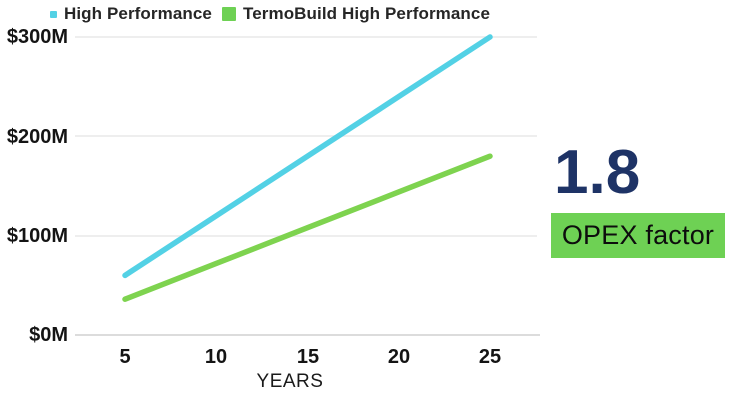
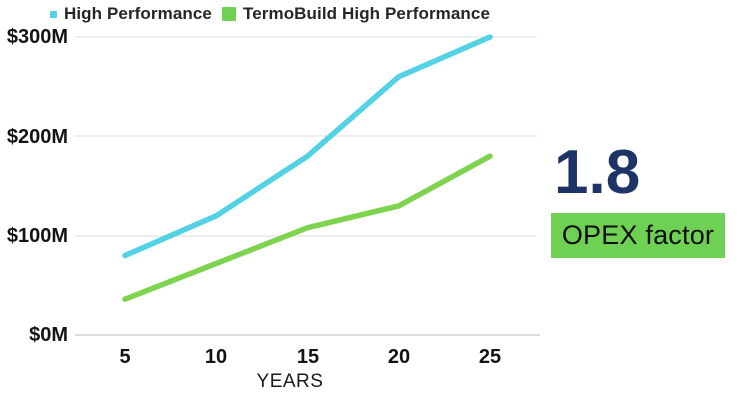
High Performance/5: $60M -> $80M
High Performance/20: $240M -> $260M
TermoBuild High Performance/20: $140M -> $130M
